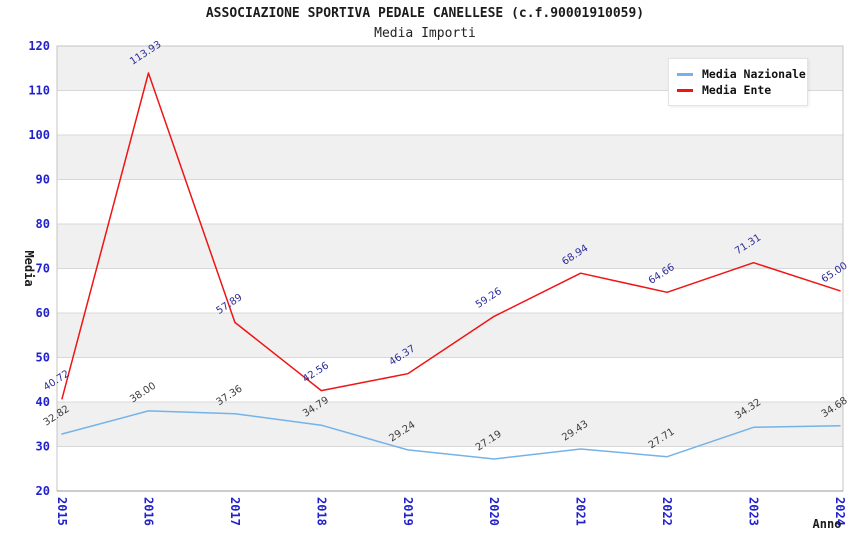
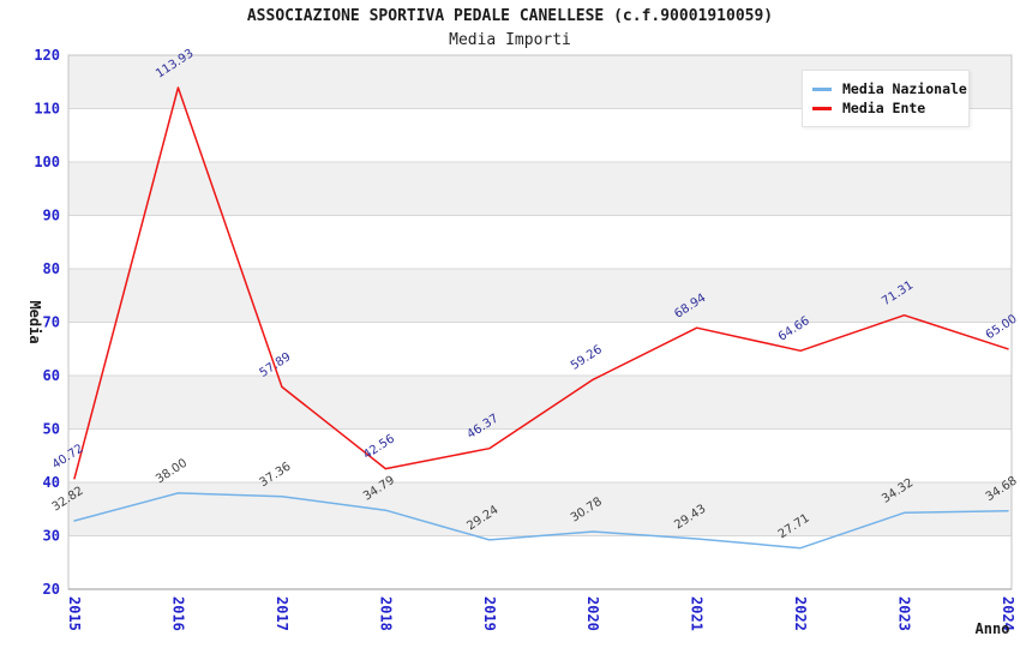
Media Nazionale/2020: 27.19 -> 30.78
